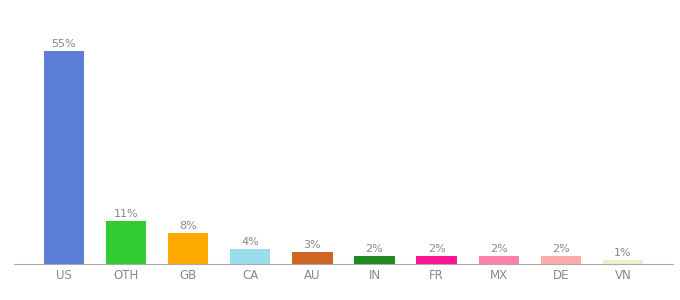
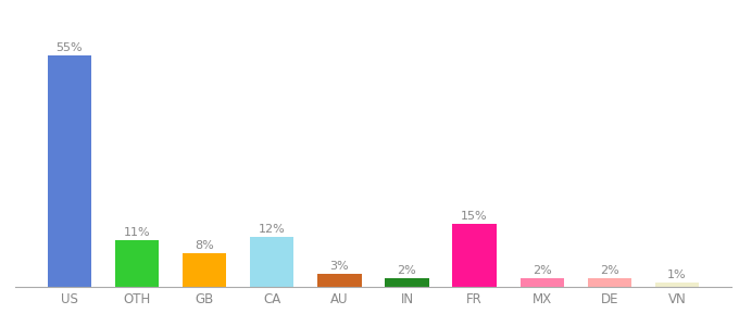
CA: 4% -> 12%
FR: 2% -> 15%
